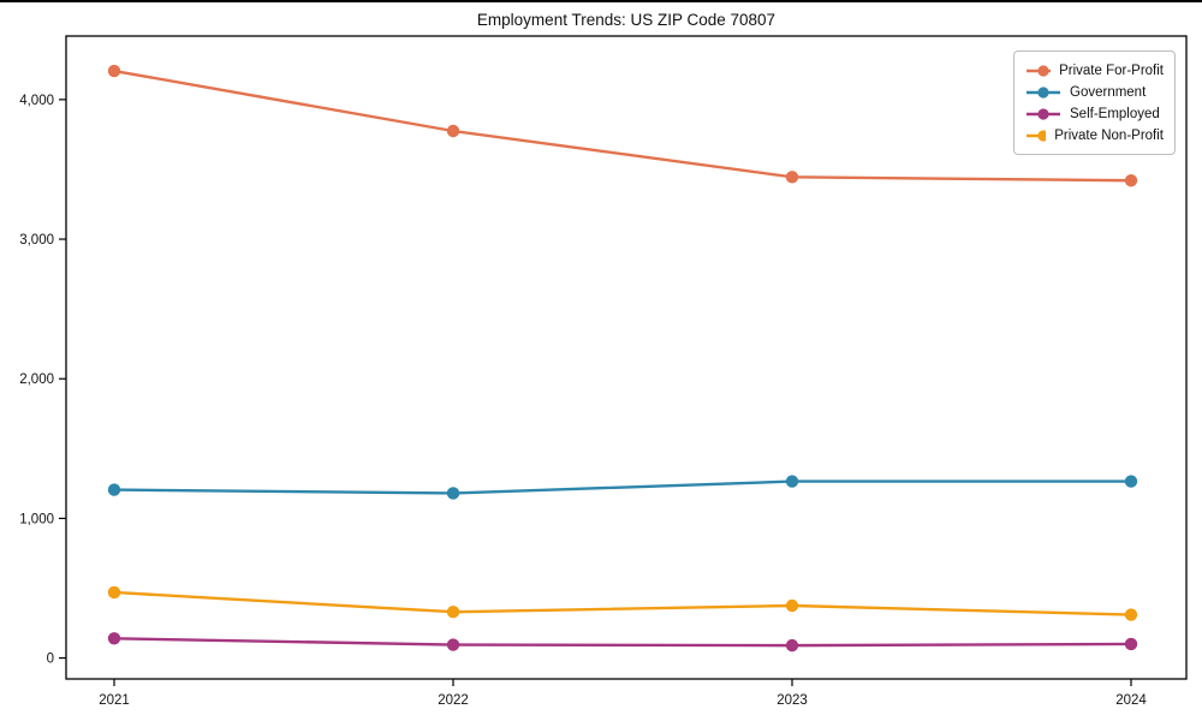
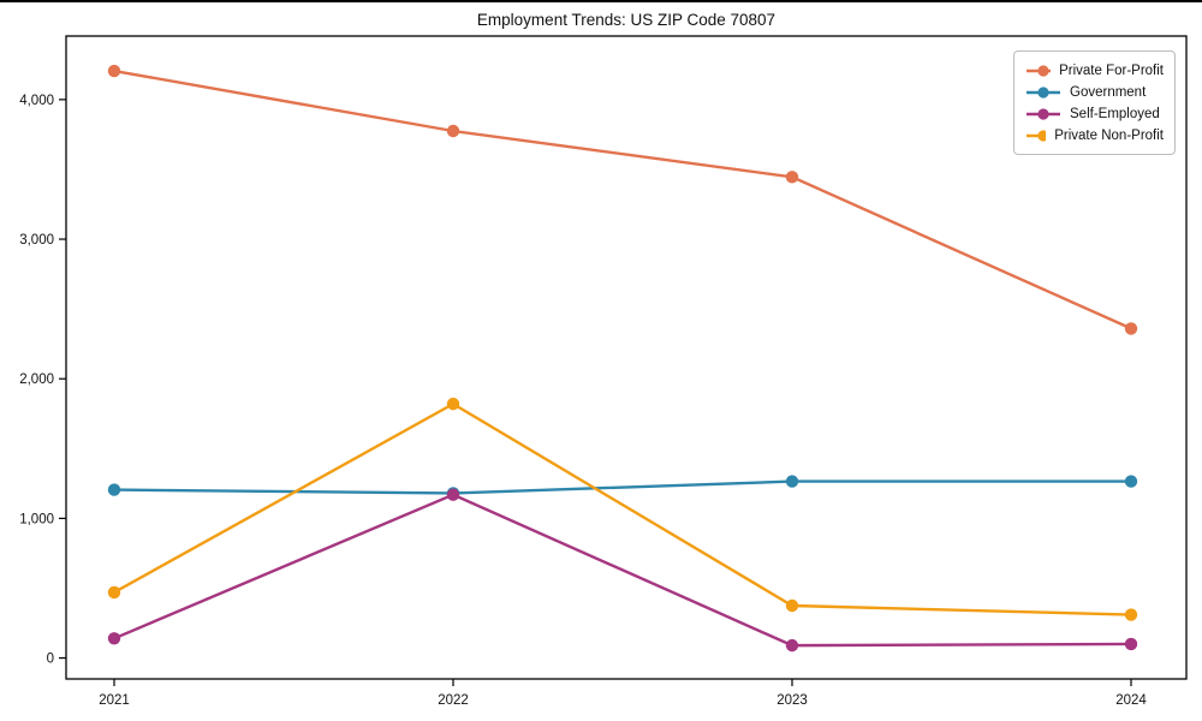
Self-Employed/2022: 100 -> 1170
Private Non-Profit/2022: 330 -> 1820
Private For-Profit/2024: 3420 -> 2360
